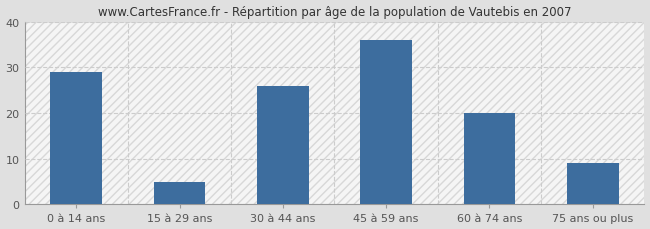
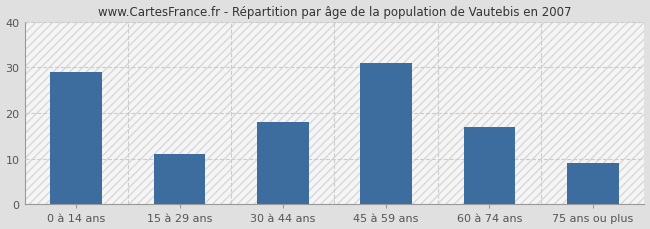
15 à 29 ans: 5 -> 11
30 à 44 ans: 26 -> 18
45 à 59 ans: 36 -> 31
60 à 74 ans: 20 -> 17
